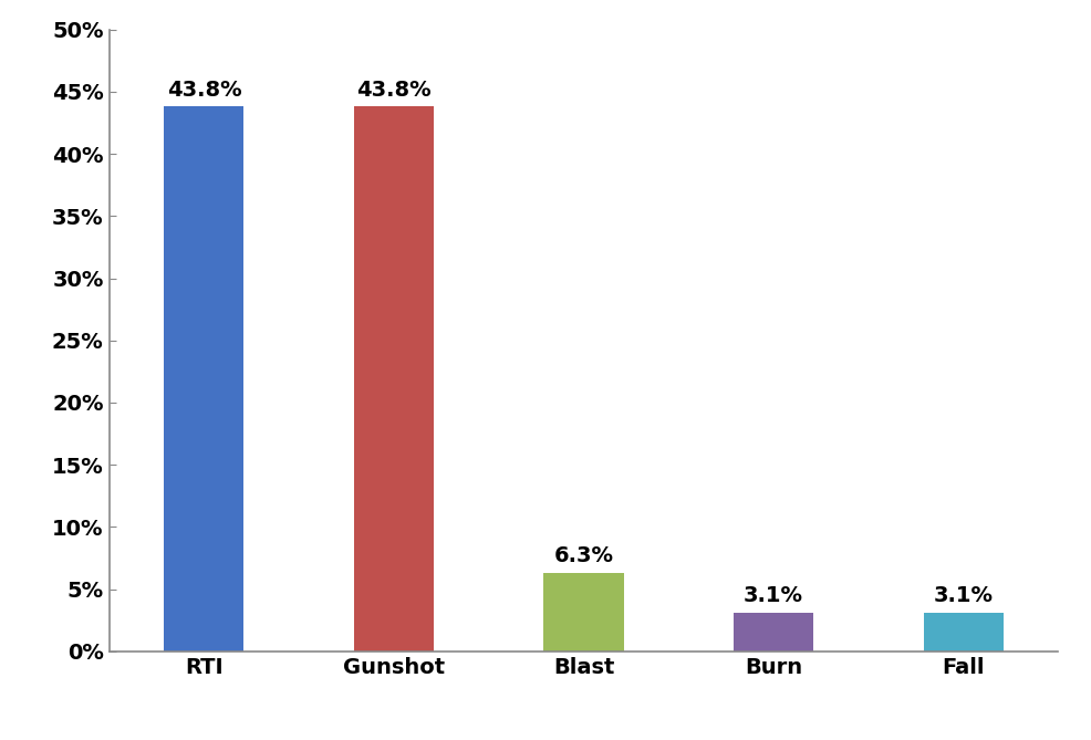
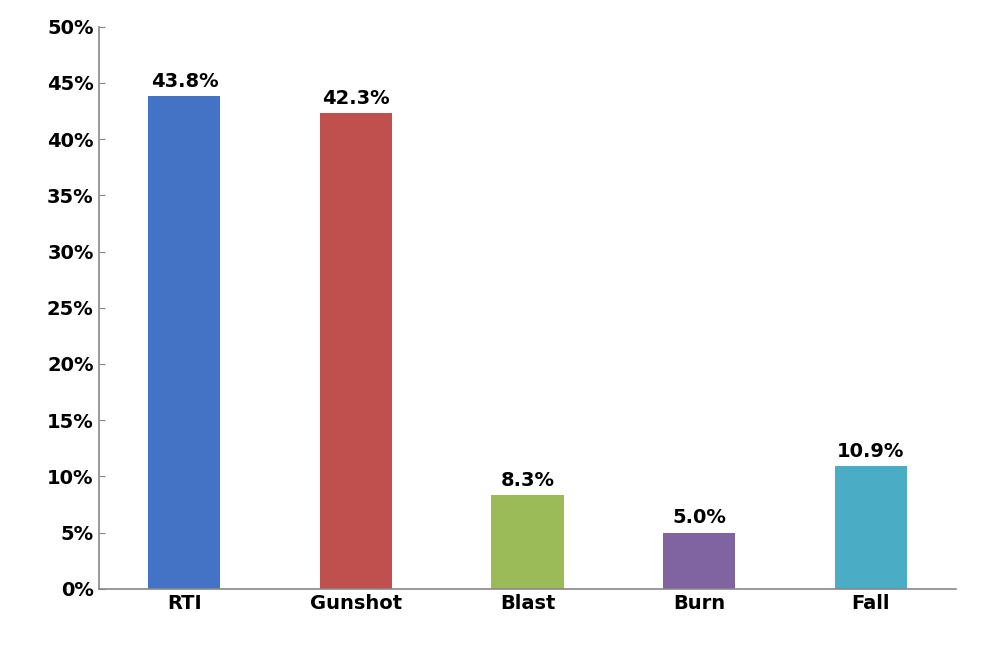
Gunshot: 43.8% -> 42.3%
Blast: 6.3% -> 8.3%
Burn: 3.1% -> 5.0%
Fall: 3.1% -> 10.9%
